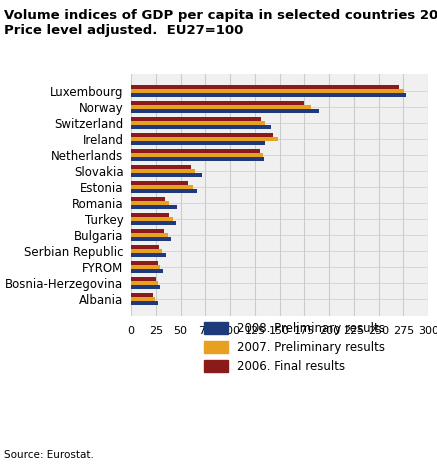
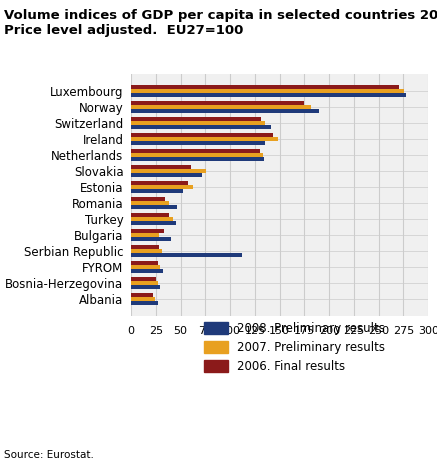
2007. Preliminary results/Slovakia: 65 -> 76
2008. Preliminary results/Estonia: 67 -> 52
2007. Preliminary results/Bulgaria: 37 -> 28
2008. Preliminary results/Serbian Republic: 35 -> 112
